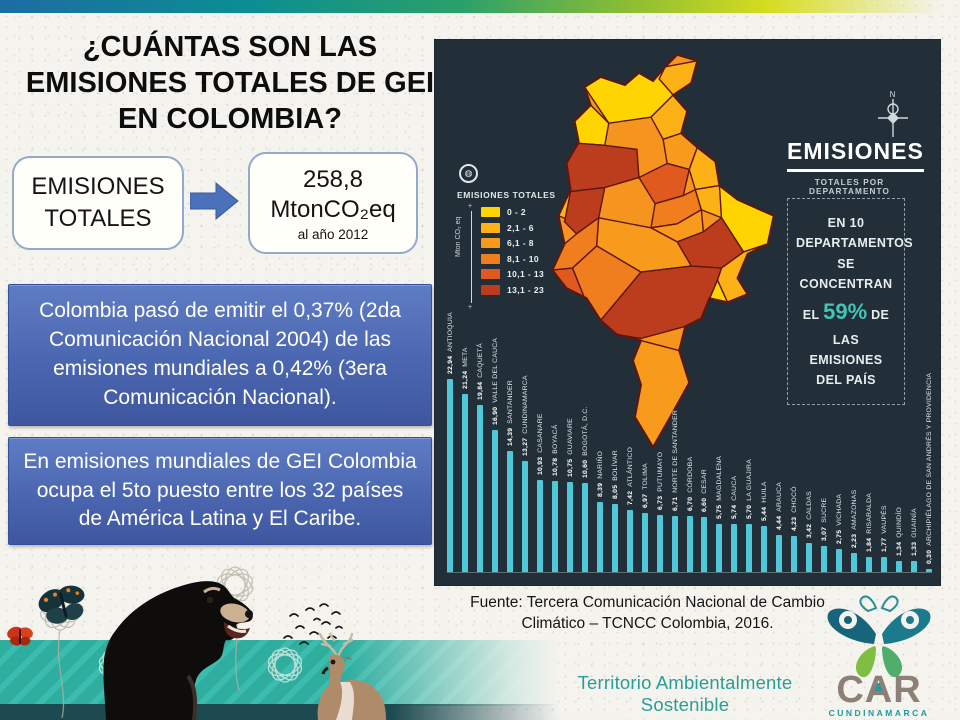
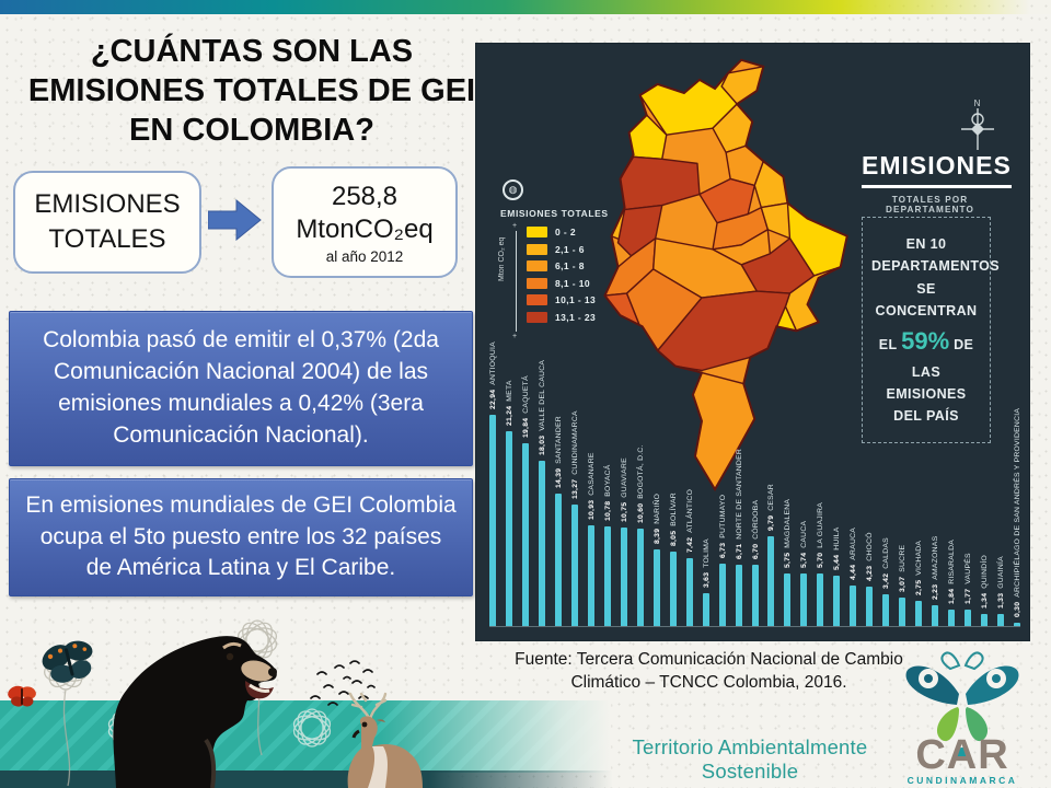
VALLE DEL CAUCA: 16,90 -> 18,03
TOLIMA: 6,97 -> 3,63
CESAR: 6,60 -> 9,79
